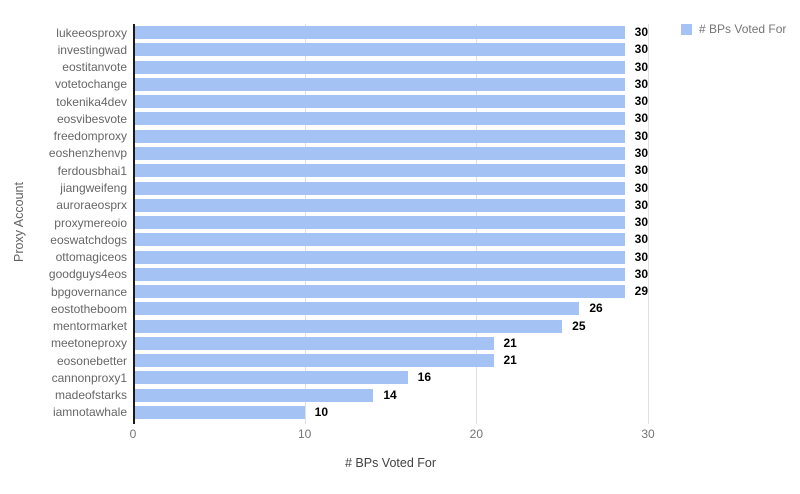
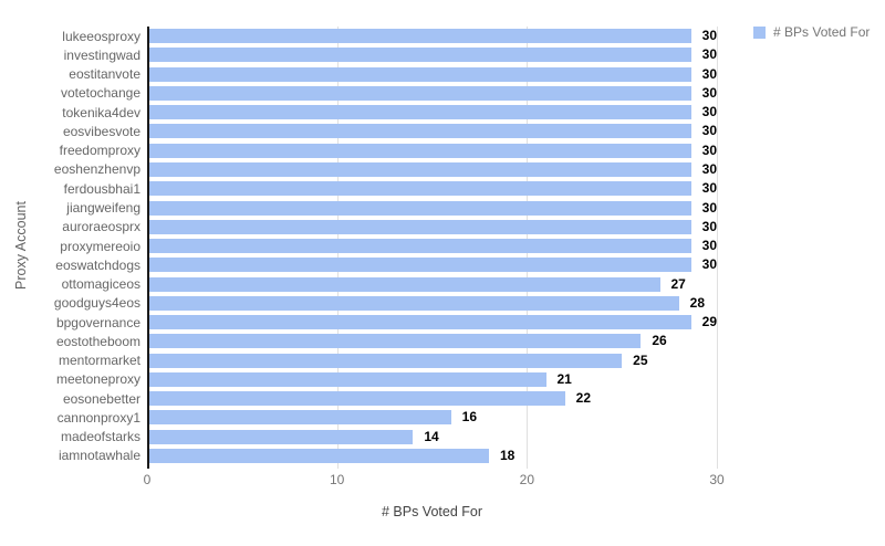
ottomagiceos: 30 -> 27
goodguys4eos: 30 -> 28
eosonebetter: 21 -> 22
iamnotawhale: 10 -> 18
